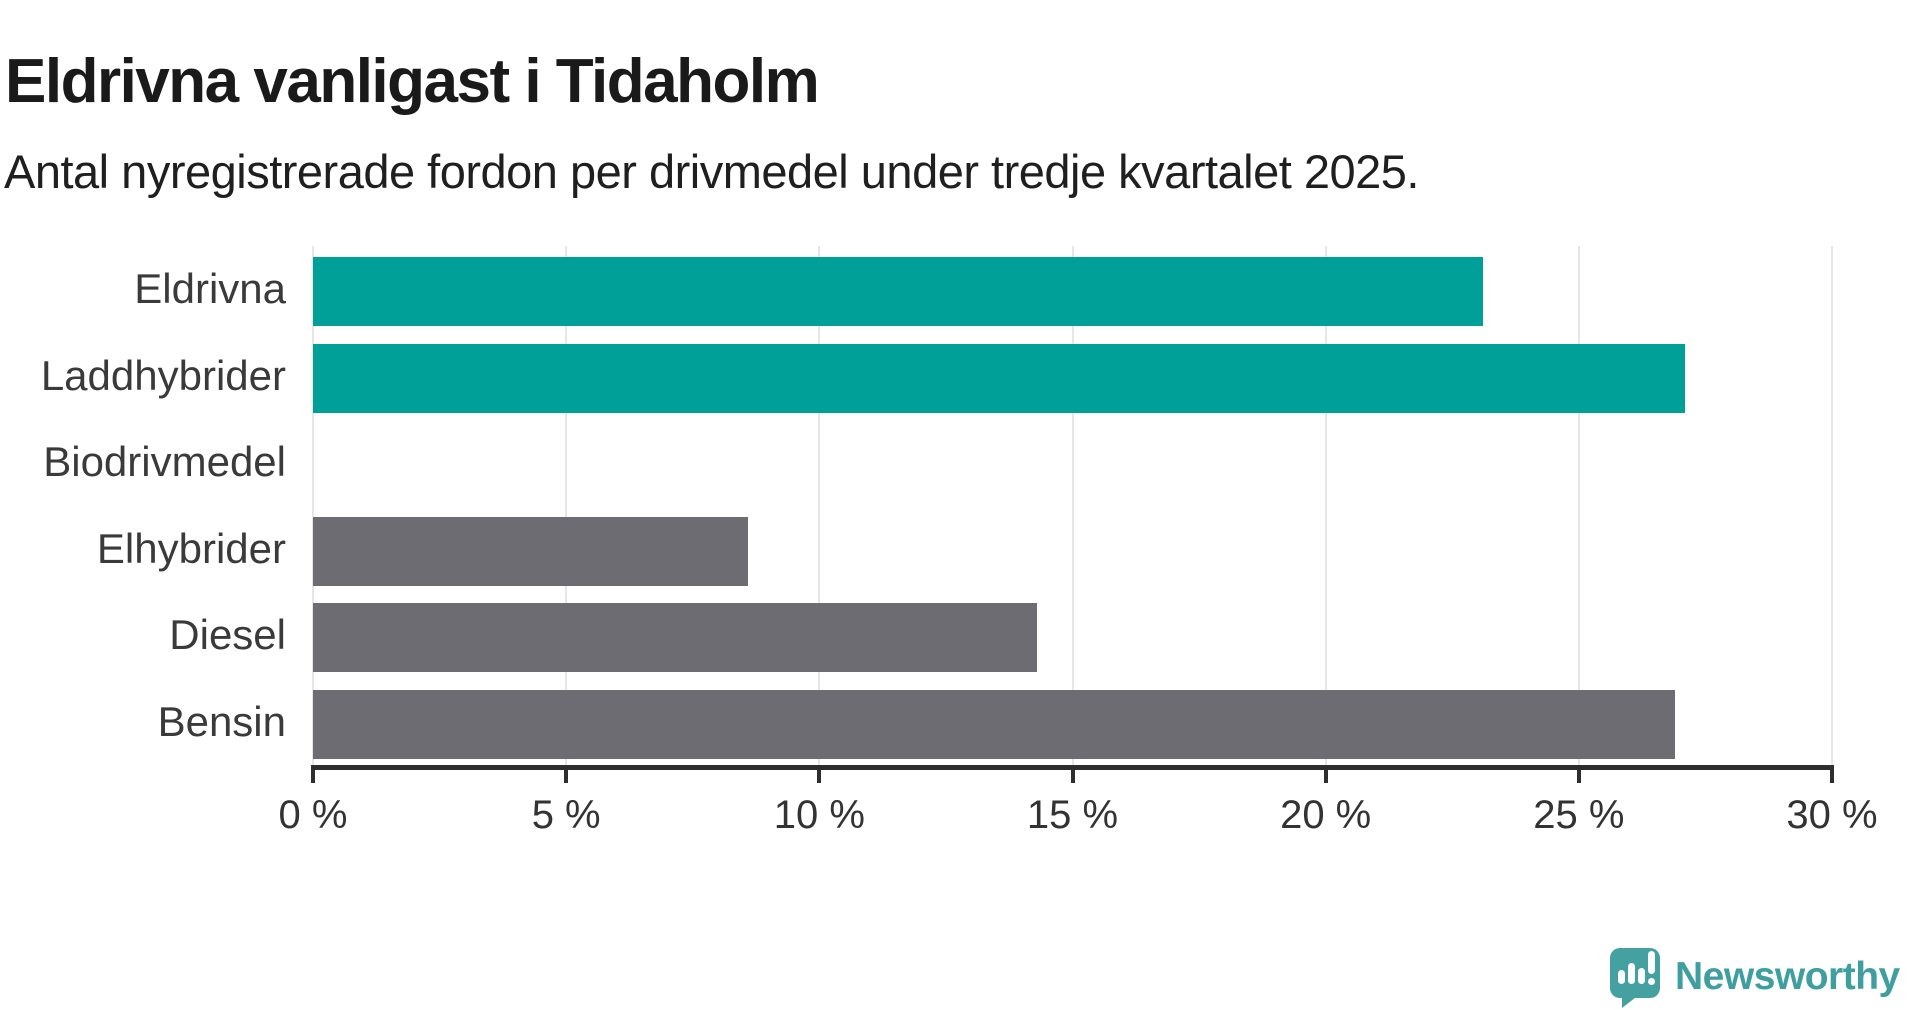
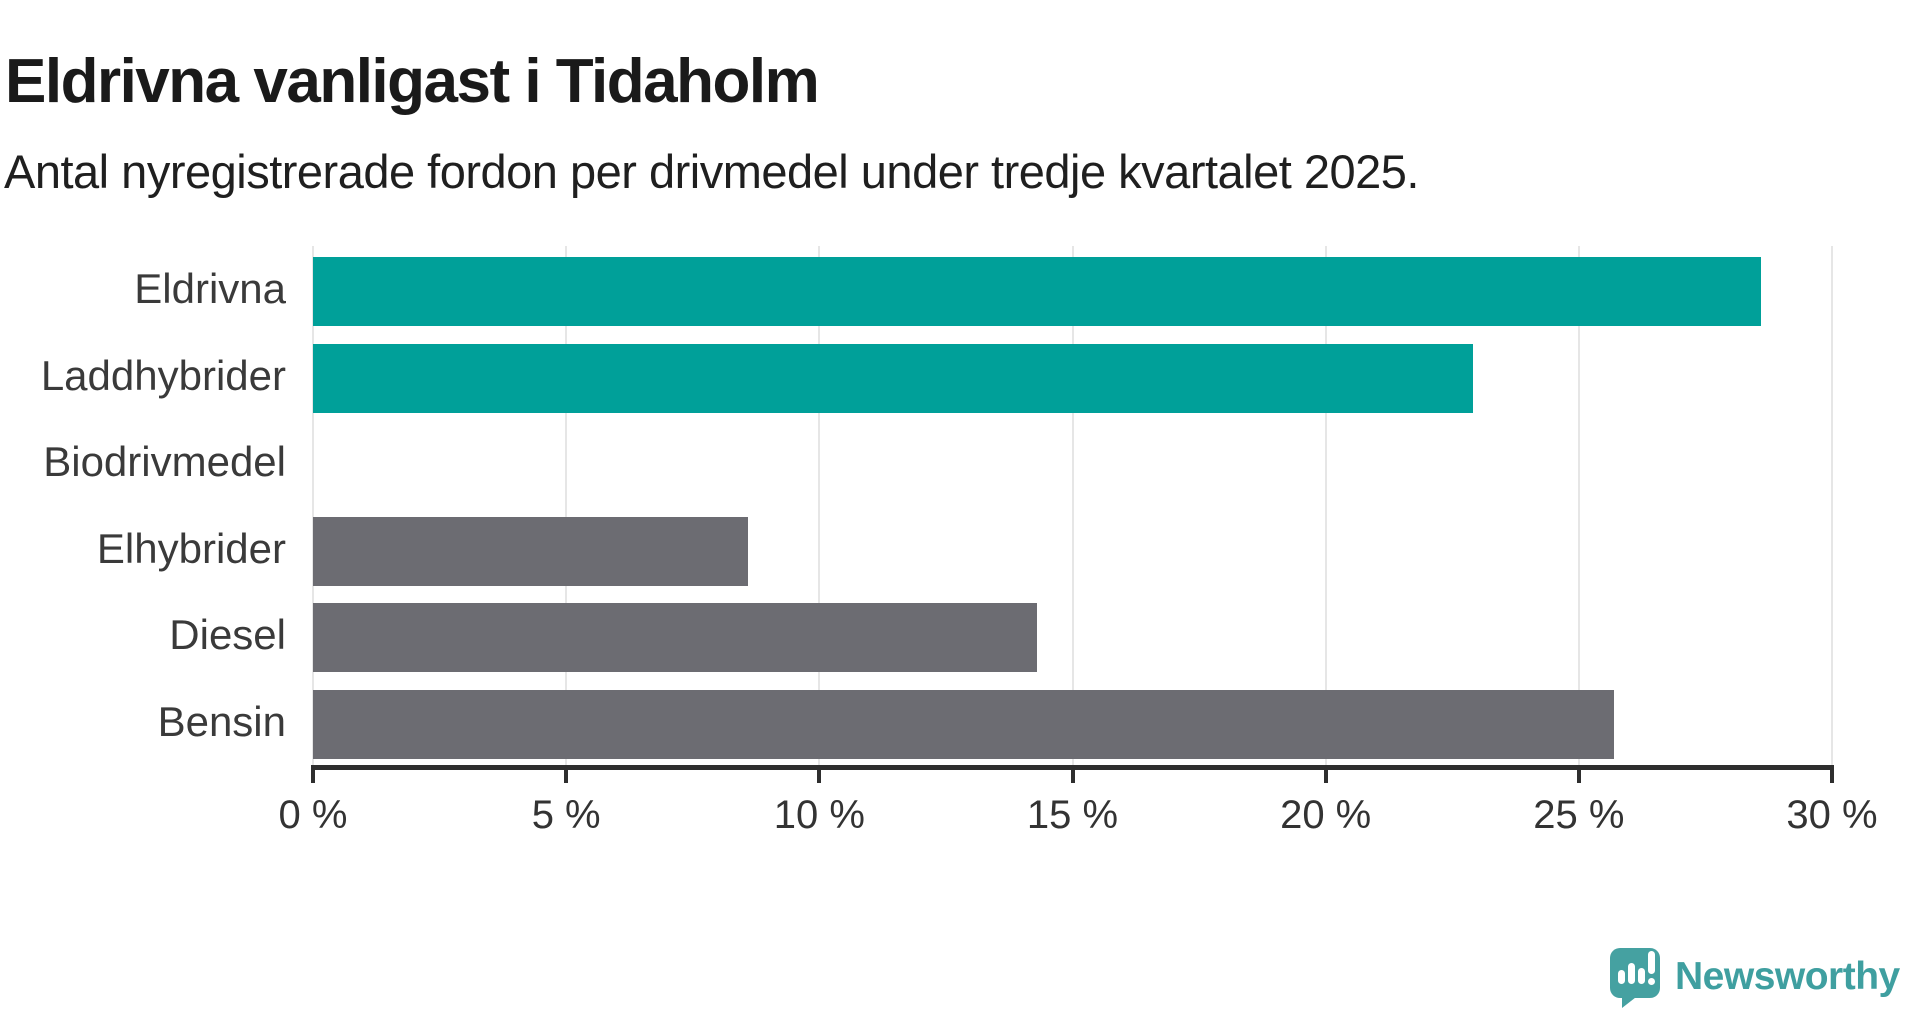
Eldrivna: 23.1% -> 28.6%
Laddhybrider: 27.1% -> 22.9%
Bensin: 26.9% -> 25.7%
